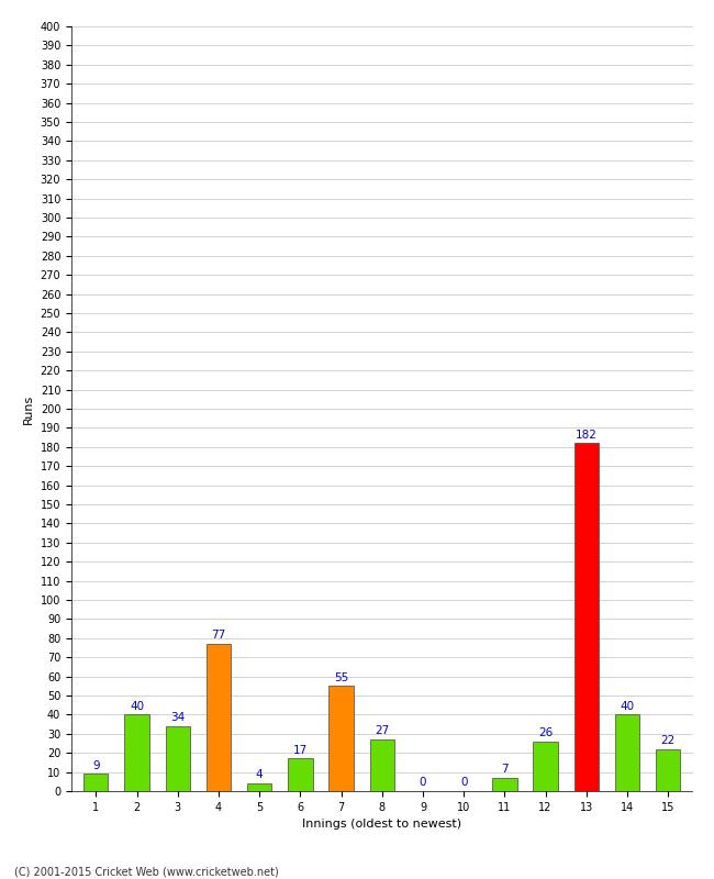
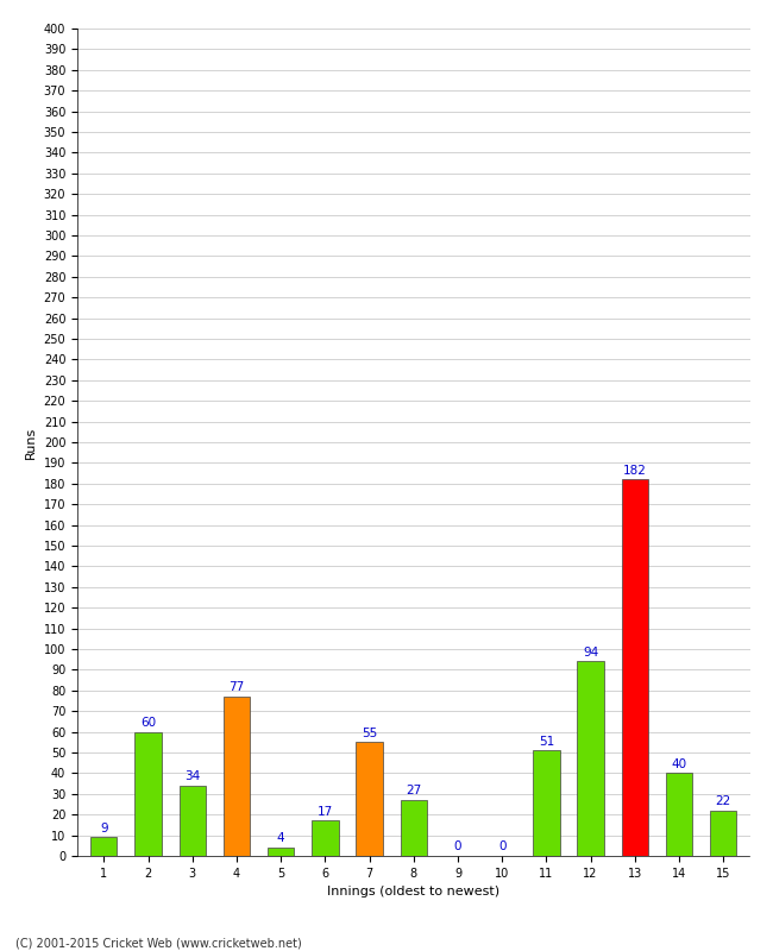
2: 40 -> 60
11: 7 -> 51
12: 26 -> 94
